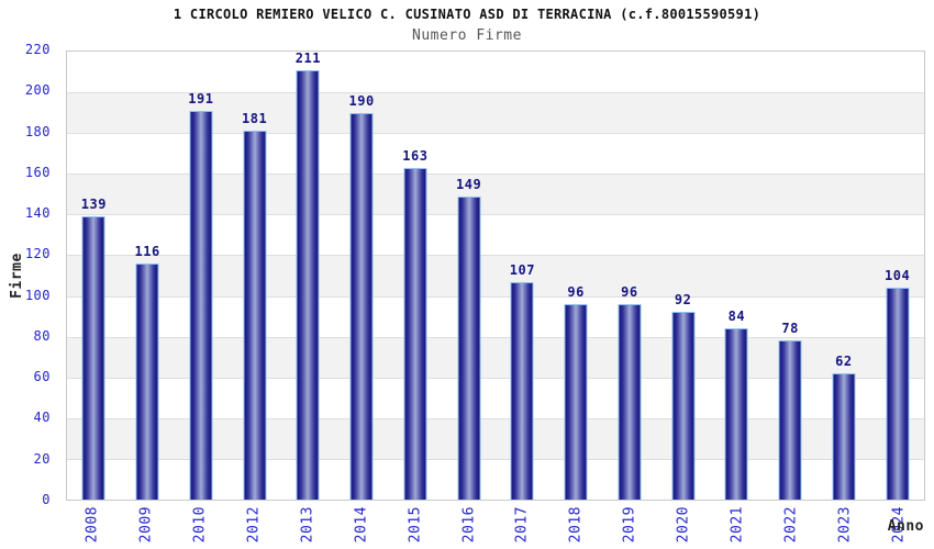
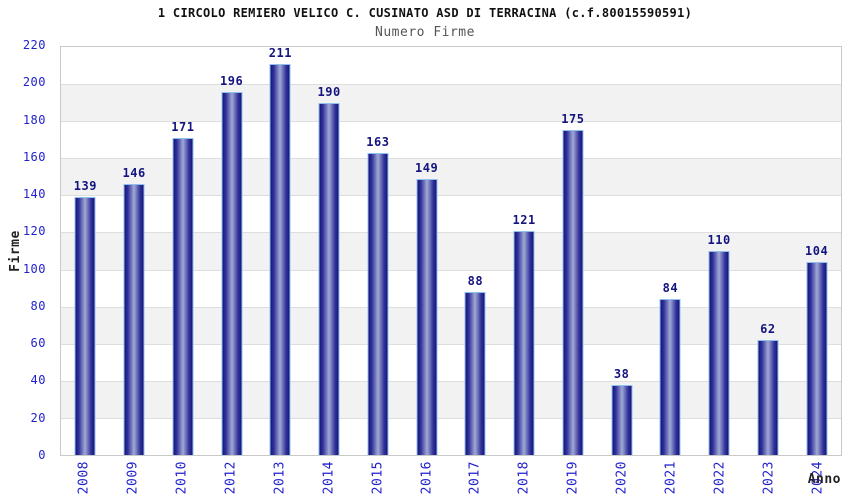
2009: 116 -> 146
2010: 191 -> 171
2012: 181 -> 196
2017: 107 -> 88
2018: 96 -> 121
2019: 96 -> 175
2020: 92 -> 38
2022: 78 -> 110
